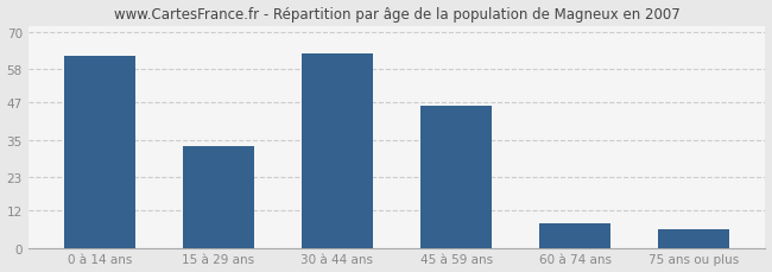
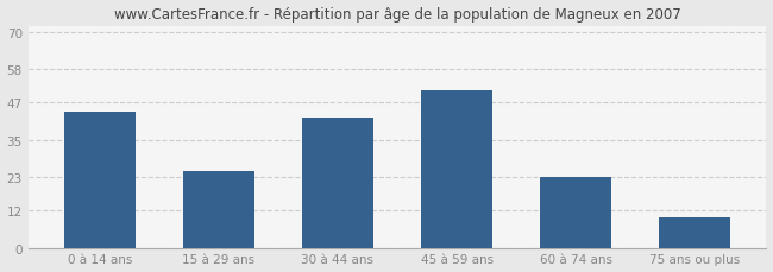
0 à 14 ans: 62 -> 44
15 à 29 ans: 33 -> 25
30 à 44 ans: 63 -> 42
45 à 59 ans: 46 -> 51
60 à 74 ans: 8 -> 23
75 ans ou plus: 6 -> 10
